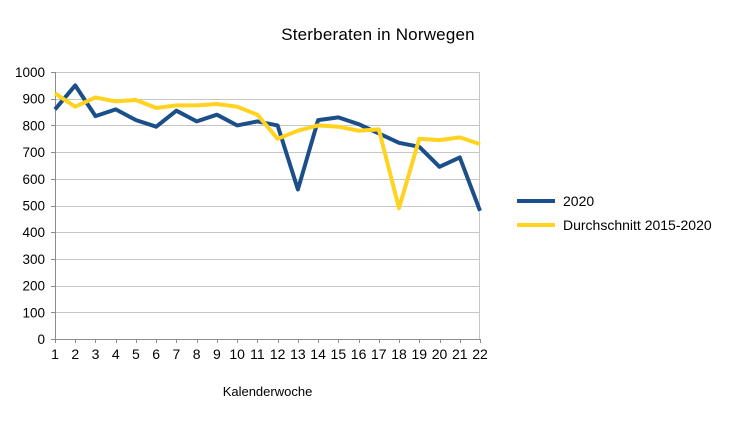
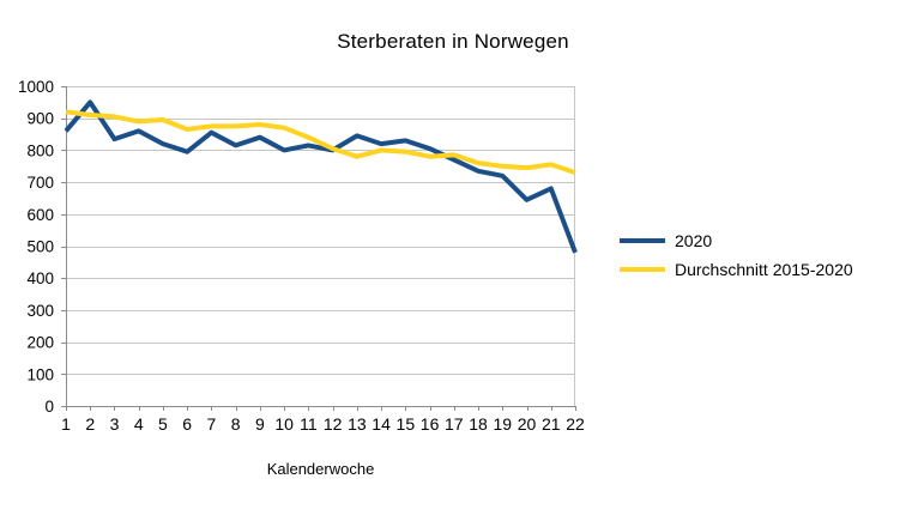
Durchschnitt 2015-2020/2: 870 -> 910
Durchschnitt 2015-2020/12: 750 -> 800
2020/13: 560 -> 840
Durchschnitt 2015-2020/18: 490 -> 760
